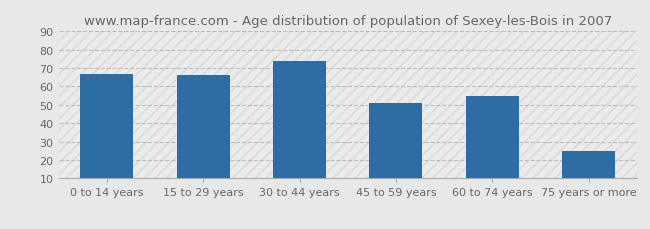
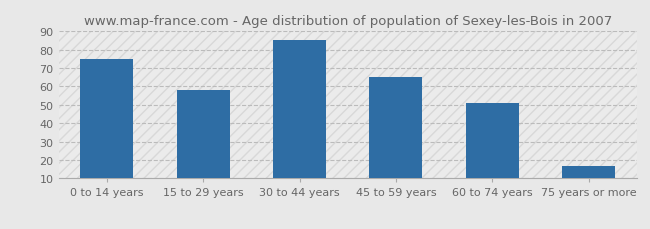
0 to 14 years: 67 -> 75
15 to 29 years: 66 -> 58
30 to 44 years: 74 -> 85
45 to 59 years: 51 -> 65
60 to 74 years: 55 -> 51
75 years or more: 25 -> 17
